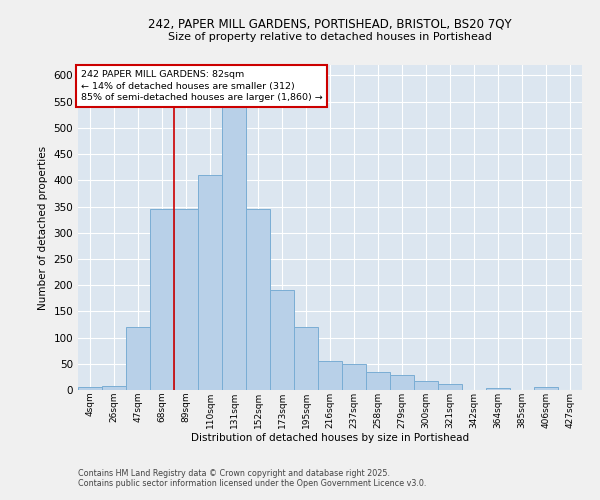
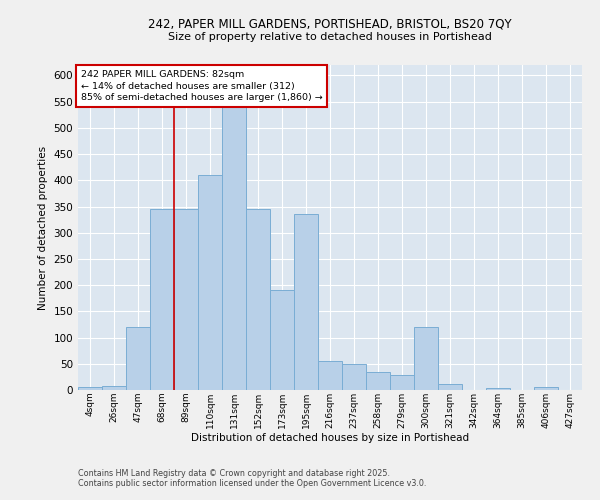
195sqm: 120 -> 336
300sqm: 18 -> 120
